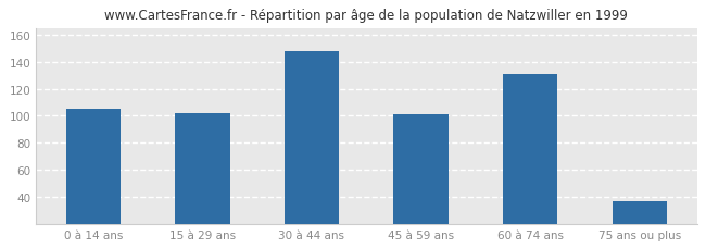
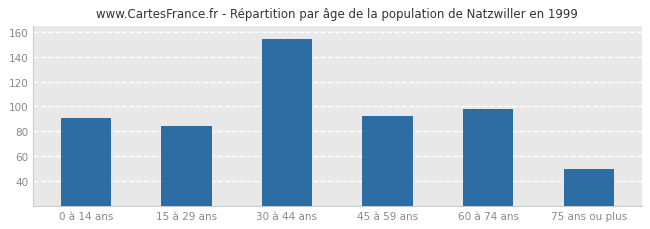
0 à 14 ans: 105 -> 91
15 à 29 ans: 102 -> 84
30 à 44 ans: 148 -> 154
45 à 59 ans: 101 -> 92
60 à 74 ans: 131 -> 98
75 ans ou plus: 37 -> 50
